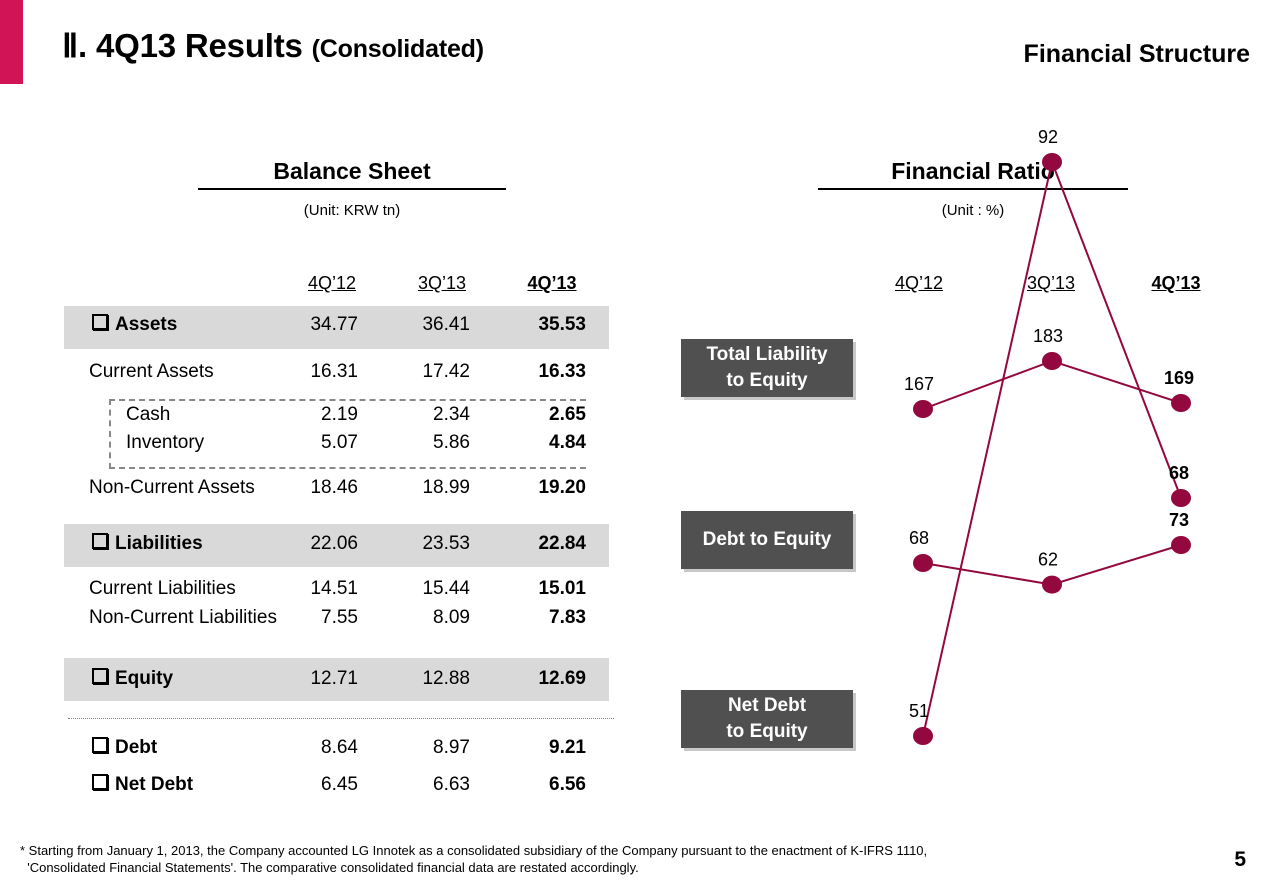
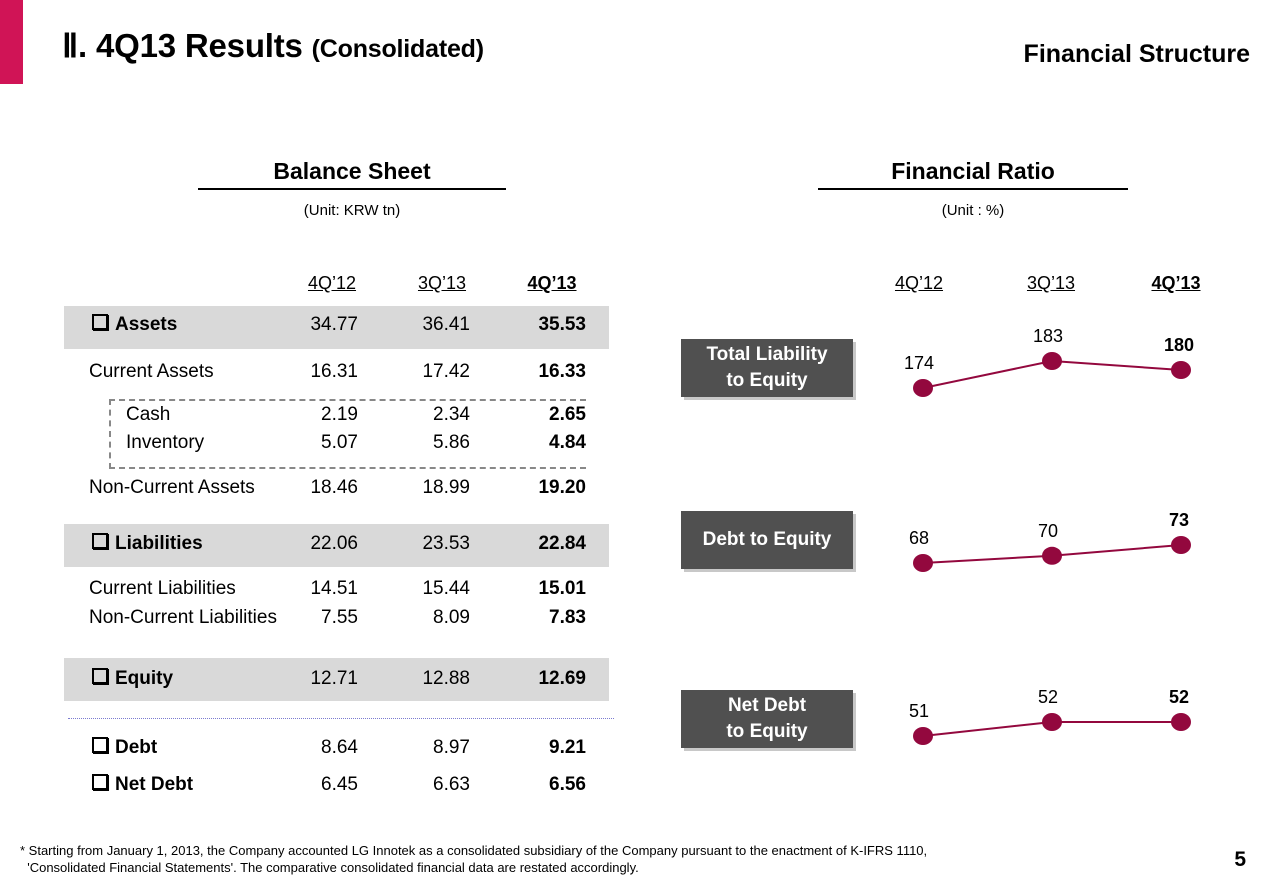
Total Liability to Equity/4Q’12: 167 -> 174
Debt to Equity/3Q’13: 62 -> 70
Net Debt to Equity/3Q’13: 92 -> 52
Total Liability to Equity/4Q’13: 169 -> 180
Net Debt to Equity/4Q’13: 68 -> 52
